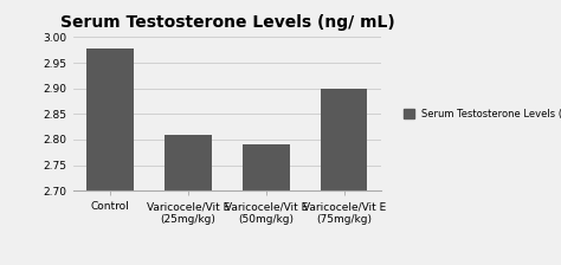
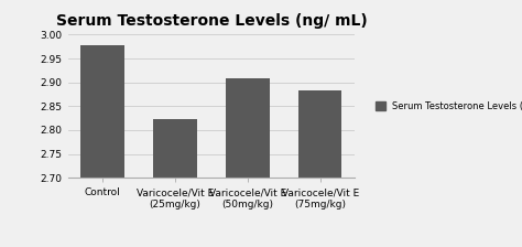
Varicocele/Vit E (25mg/kg): 2.810 -> 2.822
Varicocele/Vit E (50mg/kg): 2.790 -> 2.908
Varicocele/Vit E (75mg/kg): 2.900 -> 2.882
